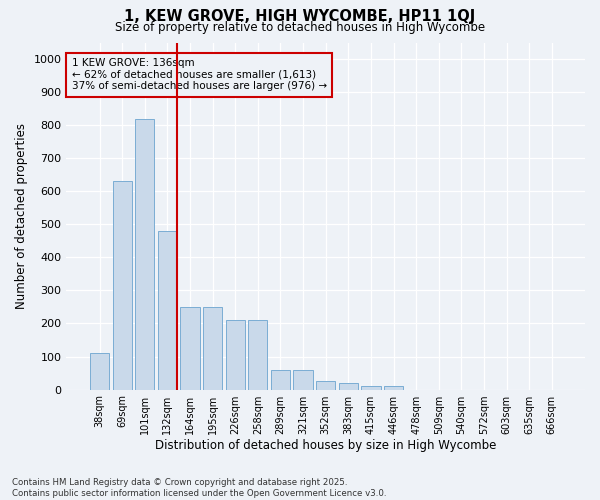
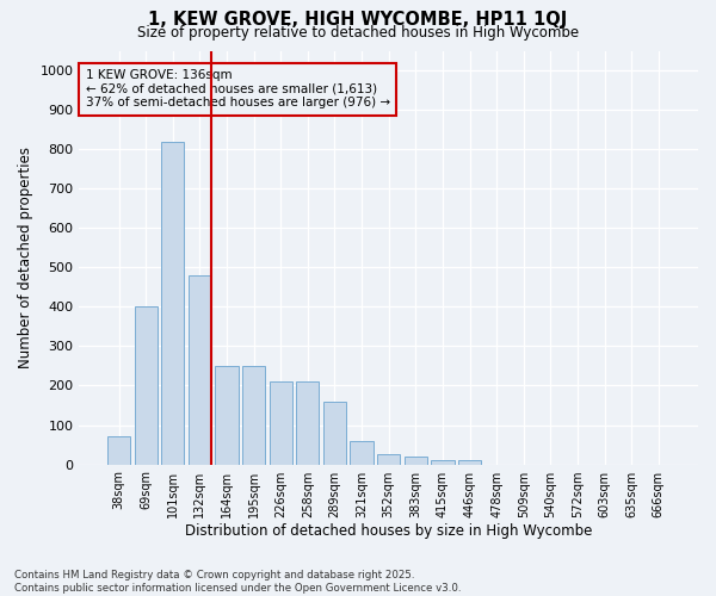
38sqm: 110 -> 70
69sqm: 630 -> 400
289sqm: 60 -> 160
